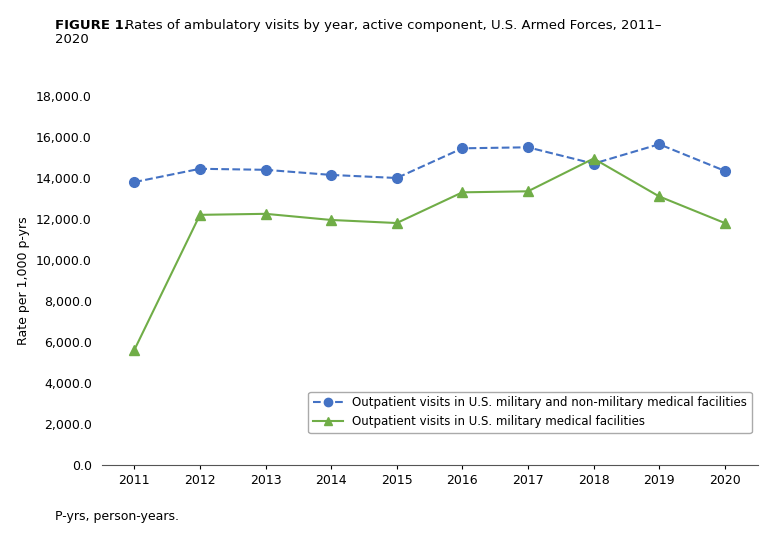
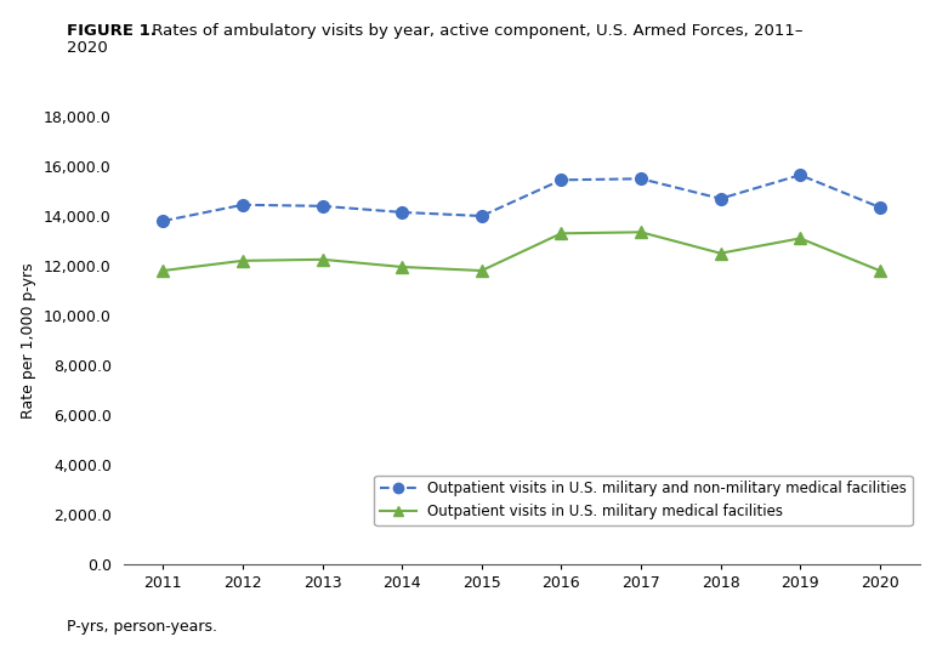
Outpatient visits in U.S. military medical facilities/2011: 5,600 -> 11,800
Outpatient visits in U.S. military medical facilities/2018: 14,950 -> 12,500
